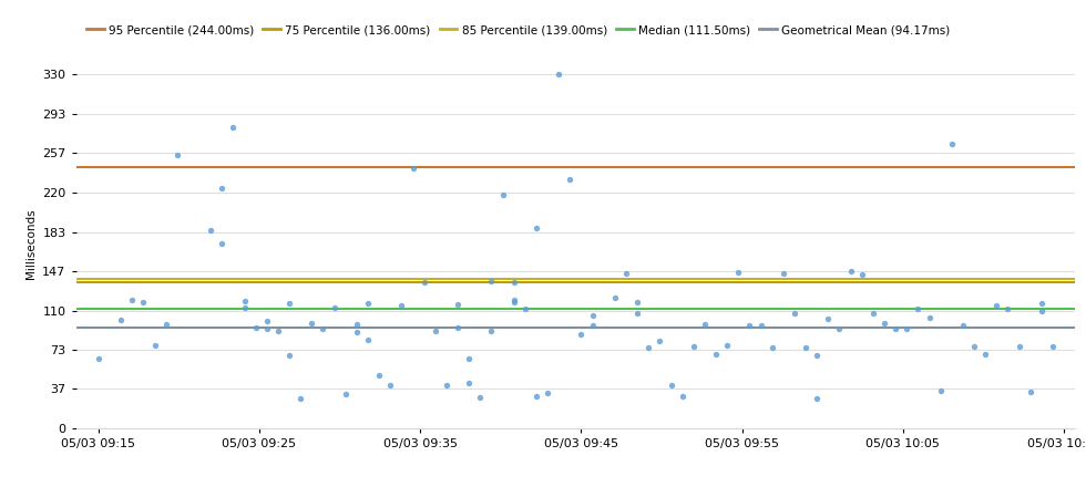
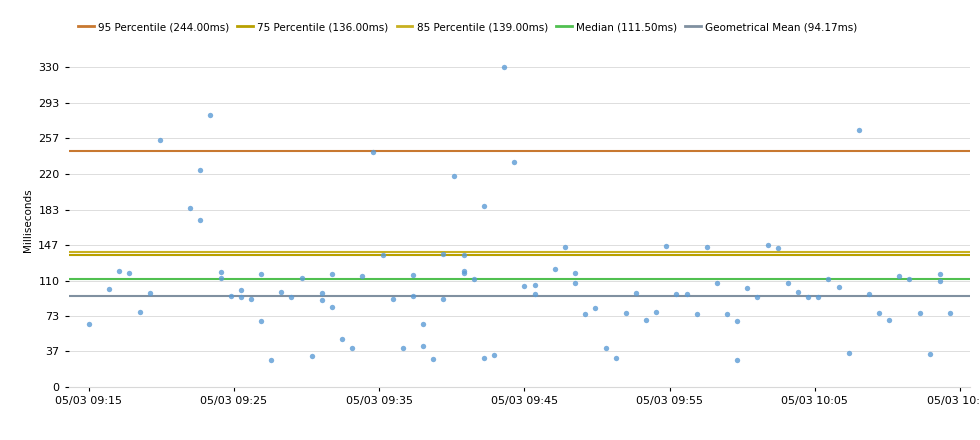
05/03 09:45: 88 -> 104
